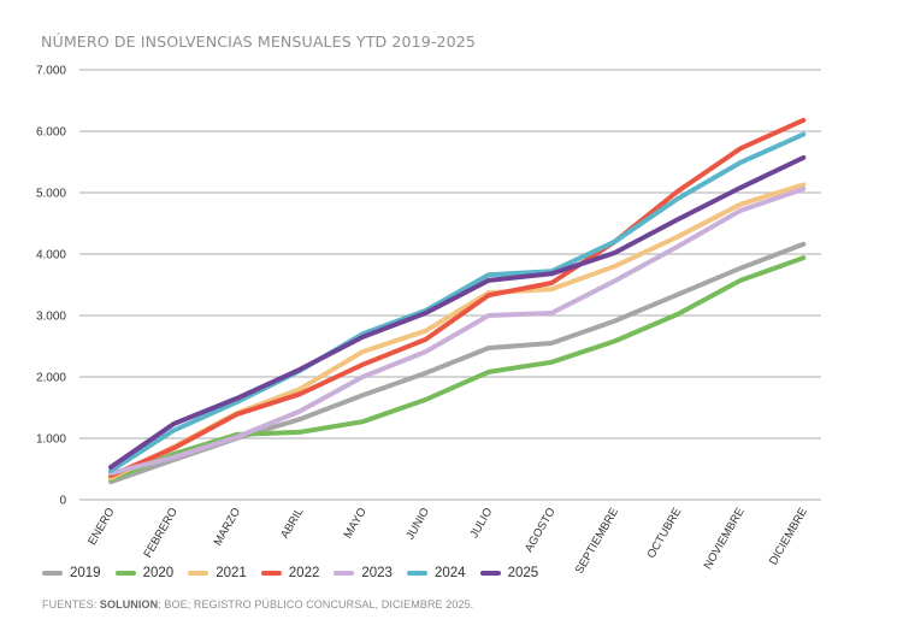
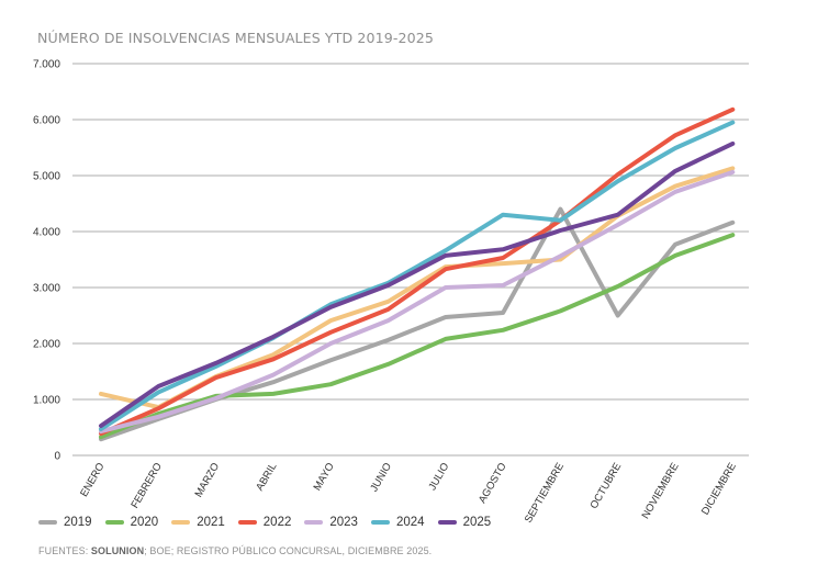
2021/ENERO: 400 -> 1100
2024/AGOSTO: 3700 -> 4300
2019/SEPTIEMBRE: 2900 -> 4400
2021/SEPTIEMBRE: 3800 -> 3500
2019/OCTUBRE: 3300 -> 2500
2025/OCTUBRE: 4600 -> 4300
